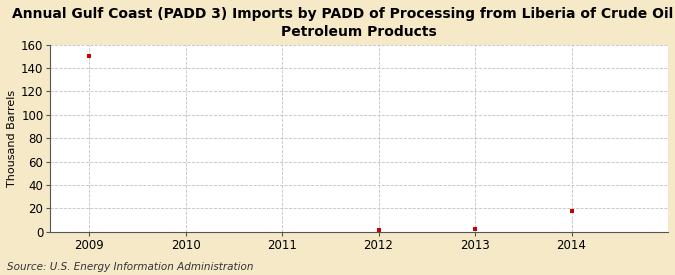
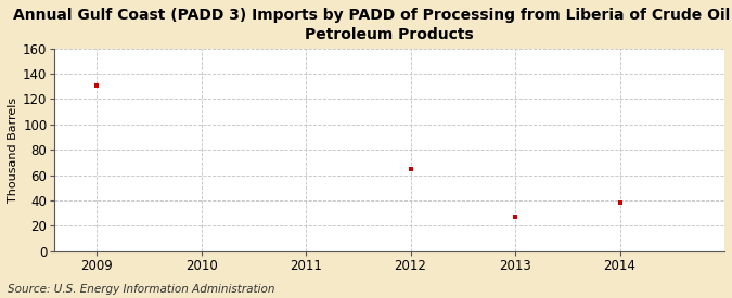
2009: 150 -> 131
2012: 1 -> 65
2013: 2 -> 27
2014: 18 -> 38
